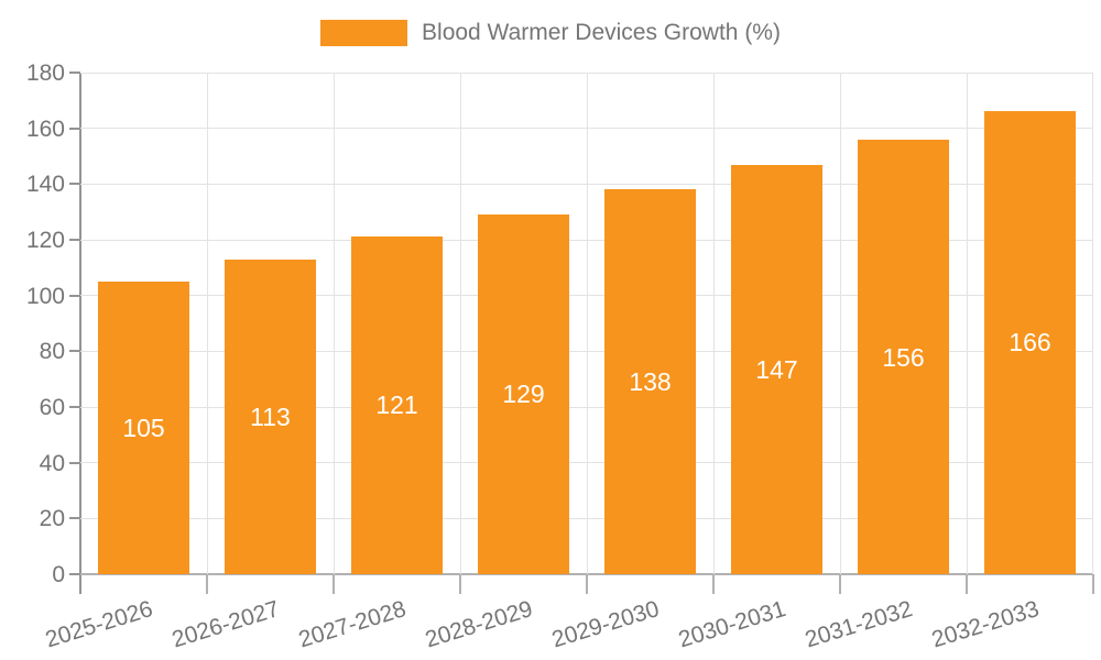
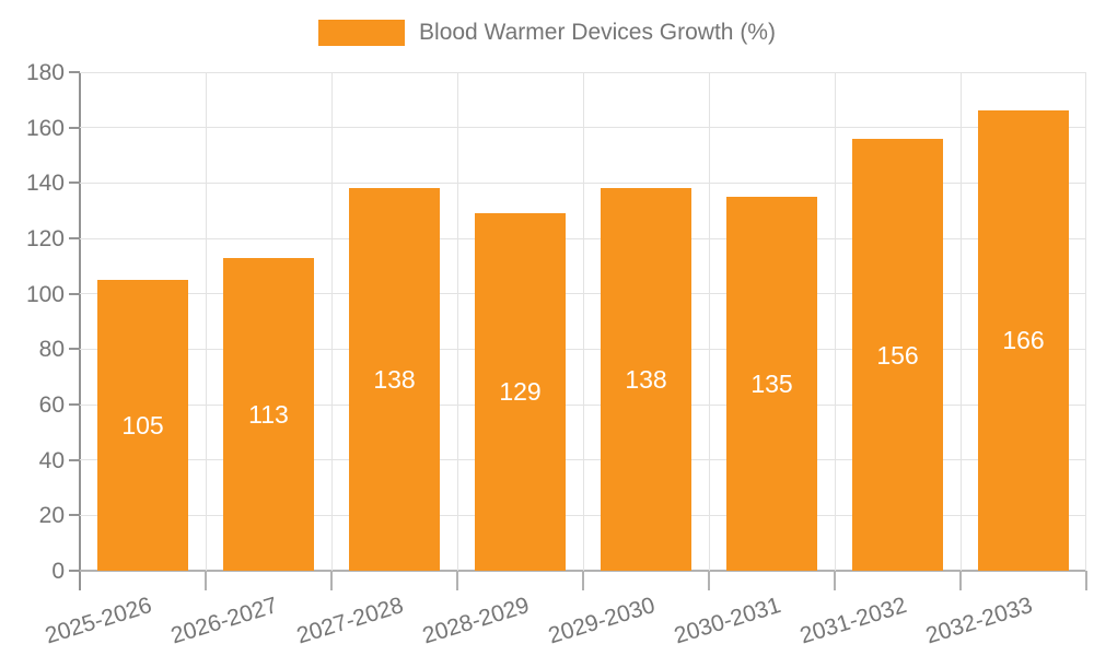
2027-2028: 121 -> 138
2030-2031: 147 -> 135
